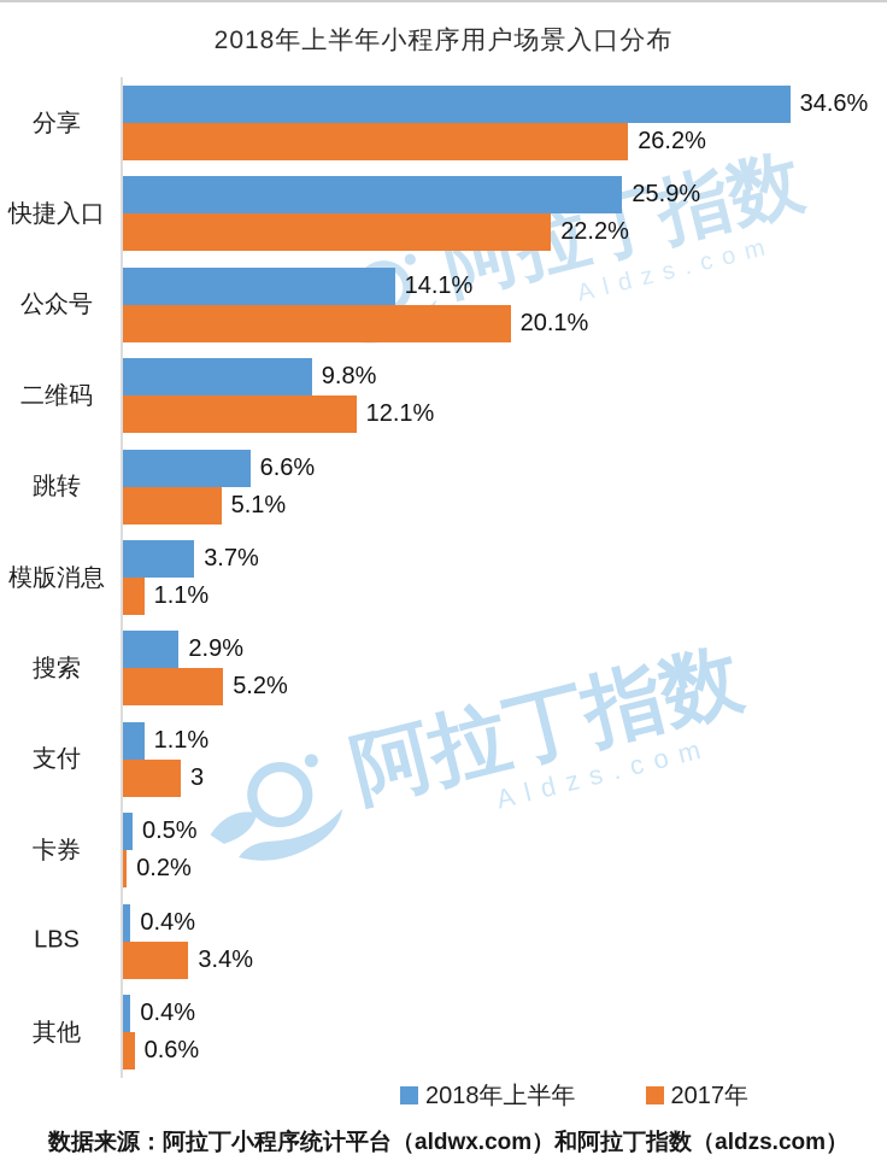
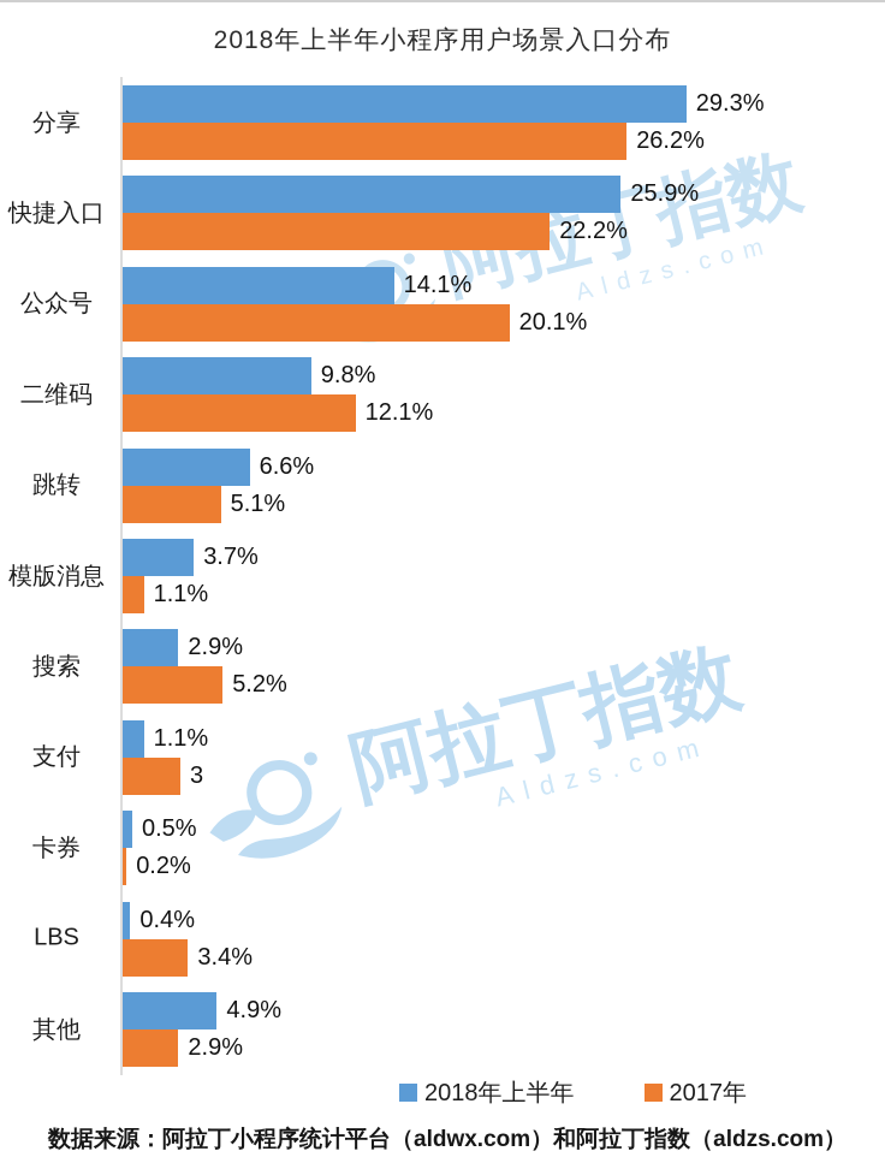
2018年上半年/分享: 34.6% -> 29.3%
2018年上半年/其他: 0.4% -> 4.9%
2017年/其他: 0.6% -> 2.9%
